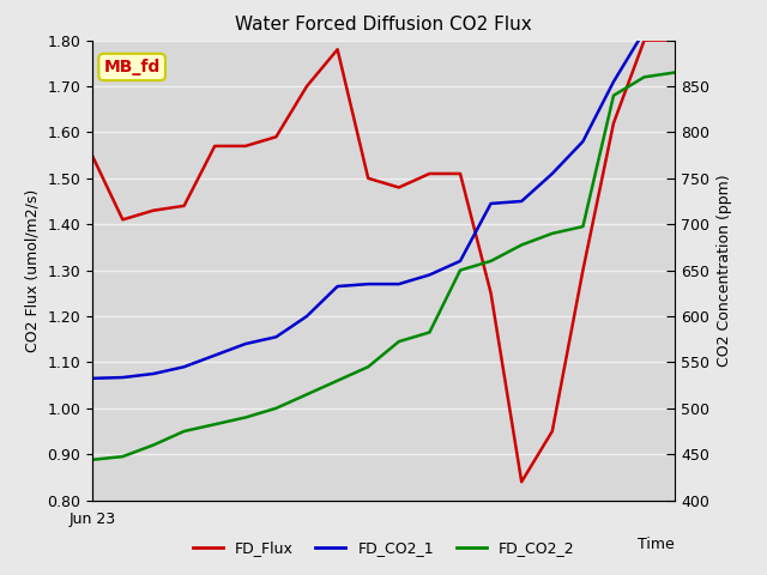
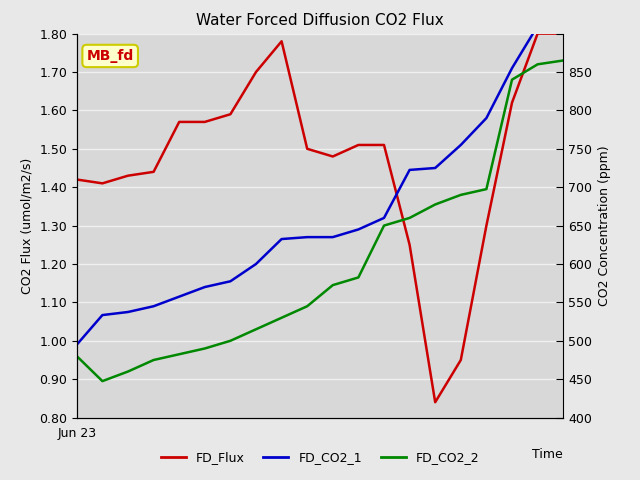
FD_Flux/Jun 23: 1.55 -> 1.42
FD_CO2_1/Jun 23: 1.065 -> 0.990
FD_CO2_2/Jun 23: 0.888 -> 0.960
